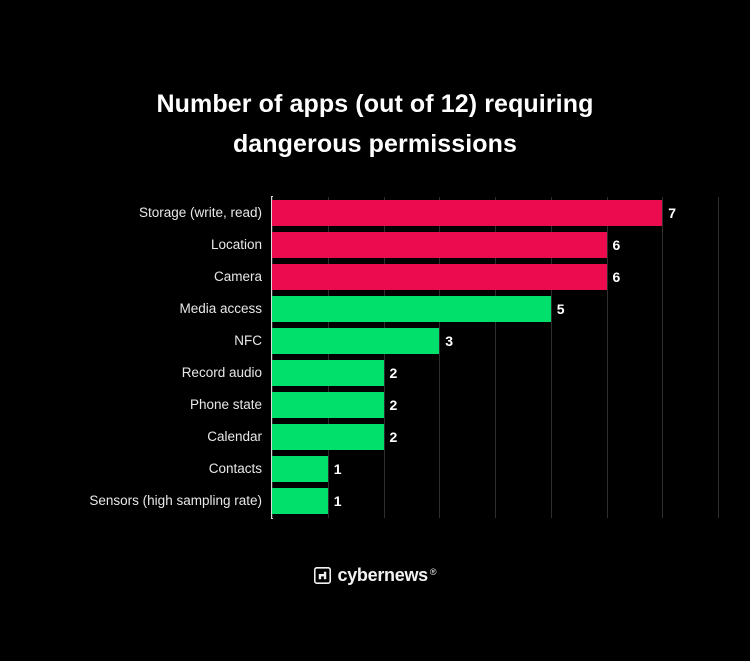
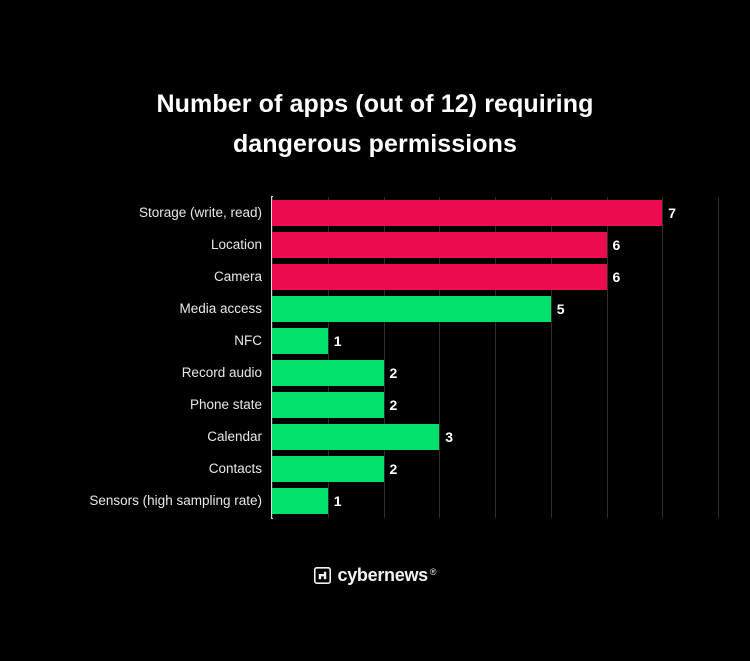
NFC: 3 -> 1
Calendar: 2 -> 3
Contacts: 1 -> 2
